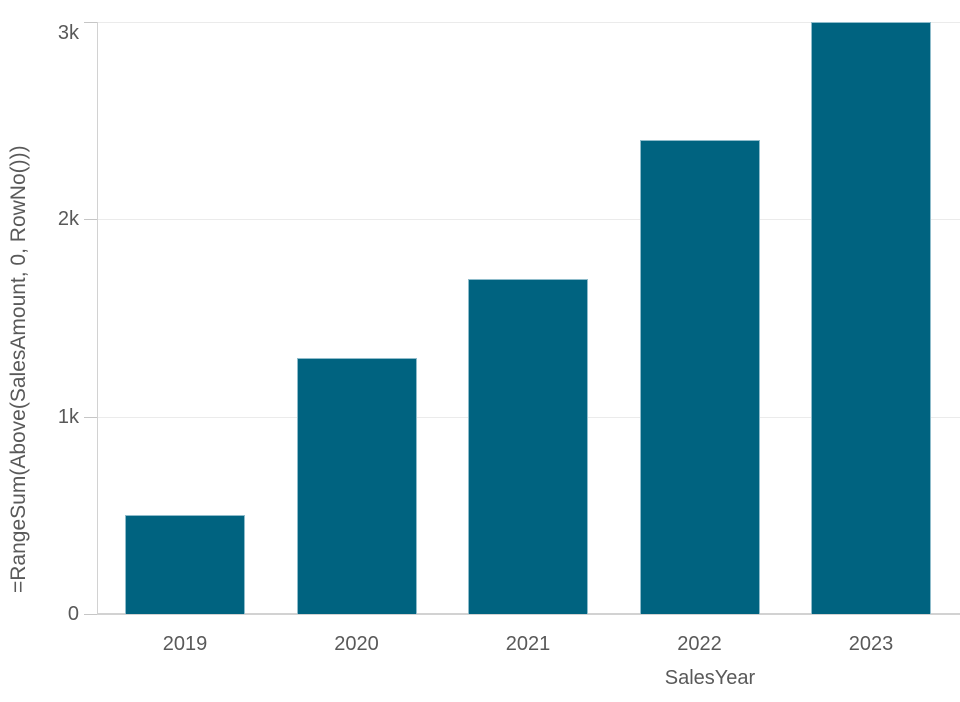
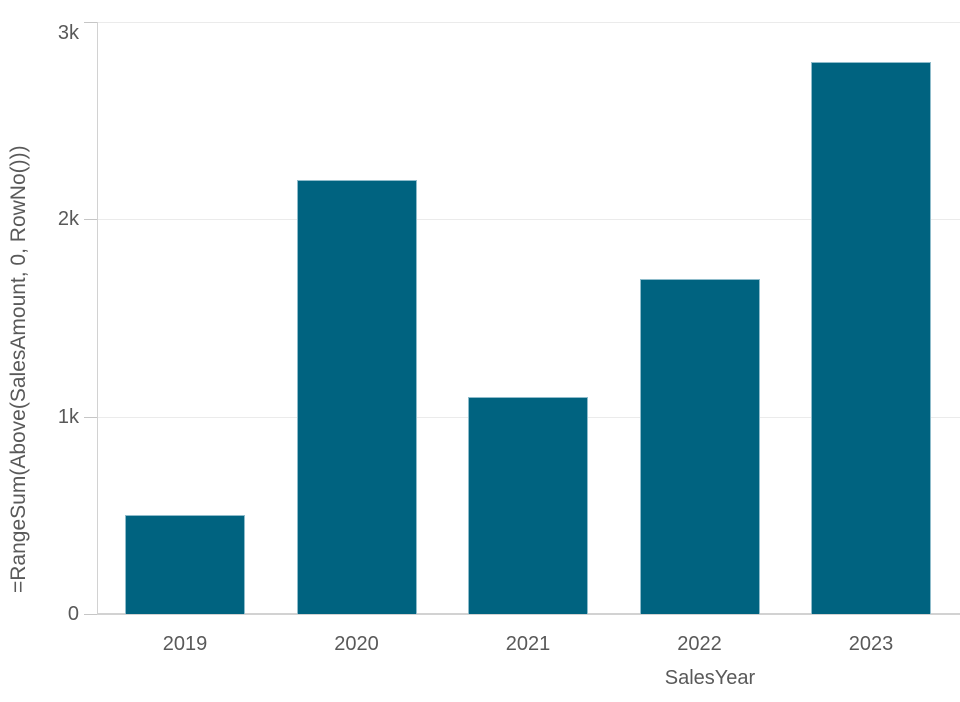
2020: 1.3k -> 2.2k
2021: 1.7k -> 1.1k
2022: 2.4k -> 1.7k
2023: 3.0k -> 2.8k
